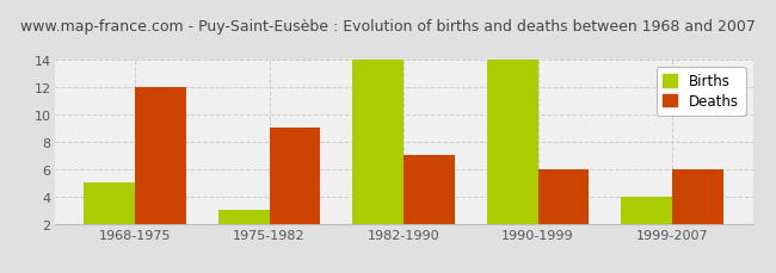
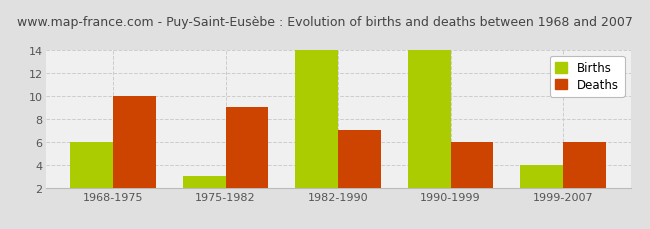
Births/1968-1975: 5 -> 6
Deaths/1968-1975: 12 -> 10
